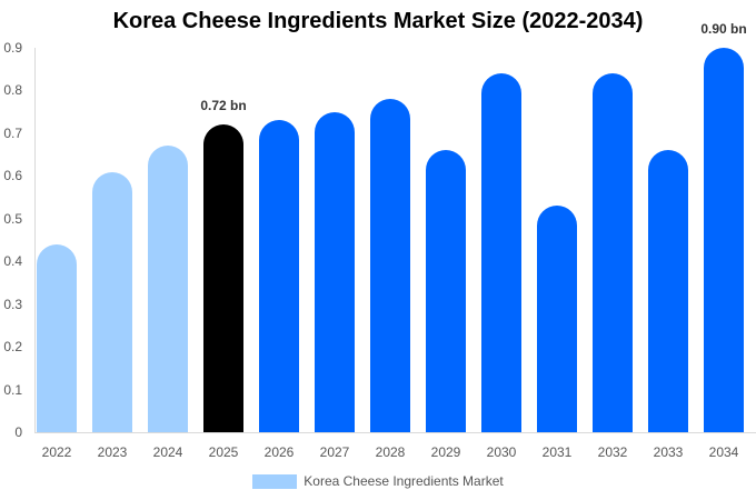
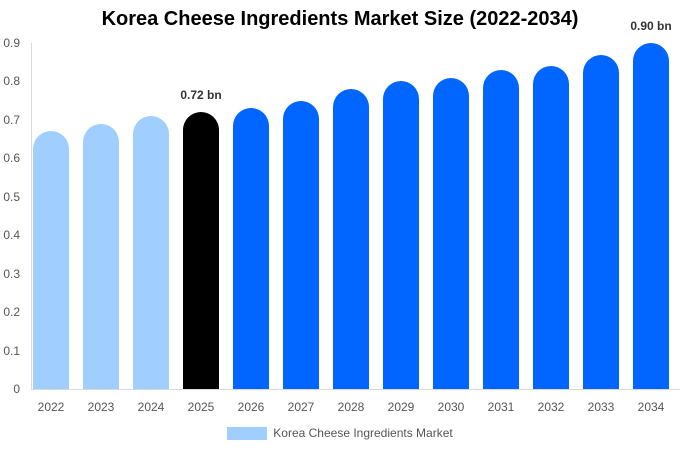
2022: 0.44 -> 0.67
2023: 0.61 -> 0.69
2024: 0.67 -> 0.71
2029: 0.66 -> 0.80
2030: 0.84 -> 0.81
2031: 0.53 -> 0.83
2033: 0.66 -> 0.87
